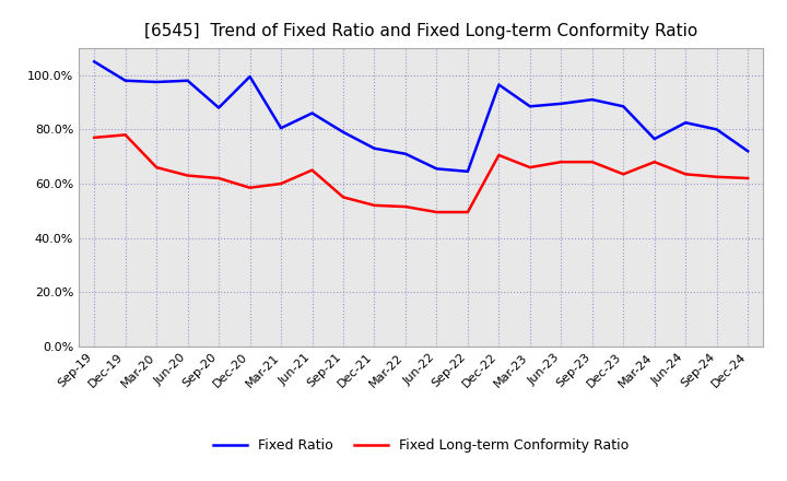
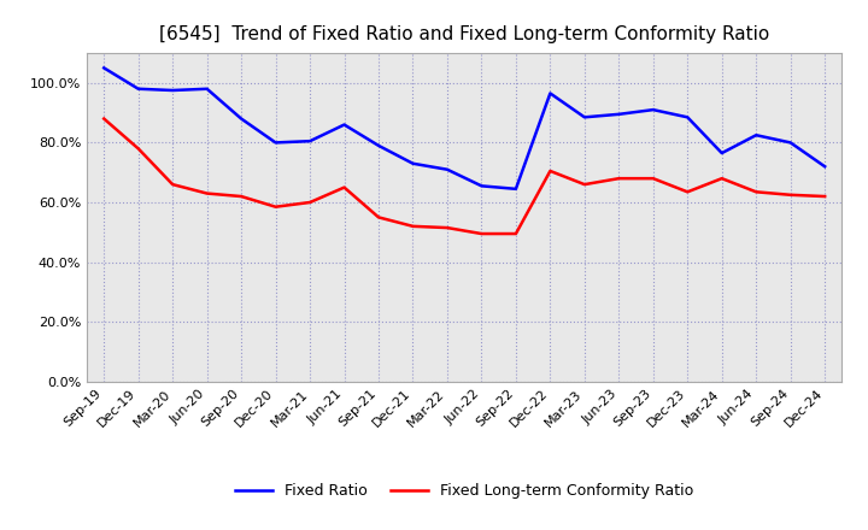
Fixed Long-term Conformity Ratio/Sep-19: 77.0% -> 88.0%
Fixed Ratio/Dec-20: 99.5% -> 80.0%
